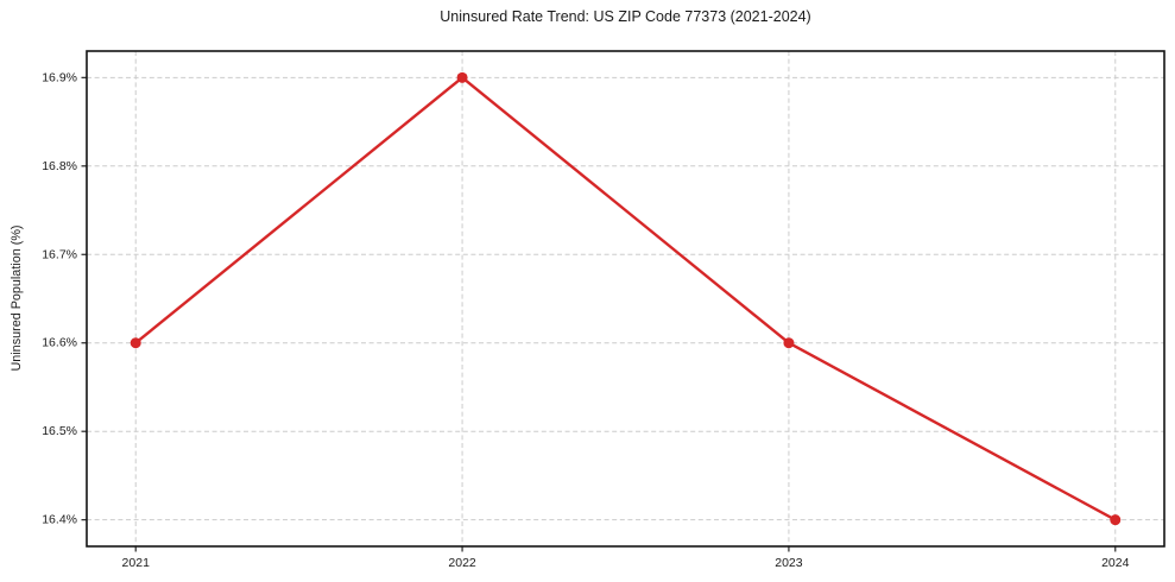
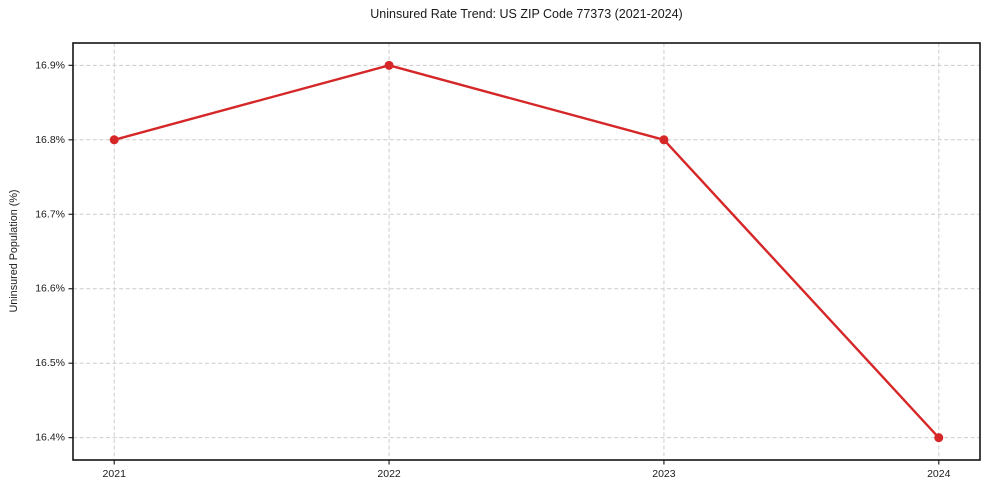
2021: 16.6% -> 16.8%
2023: 16.6% -> 16.8%
